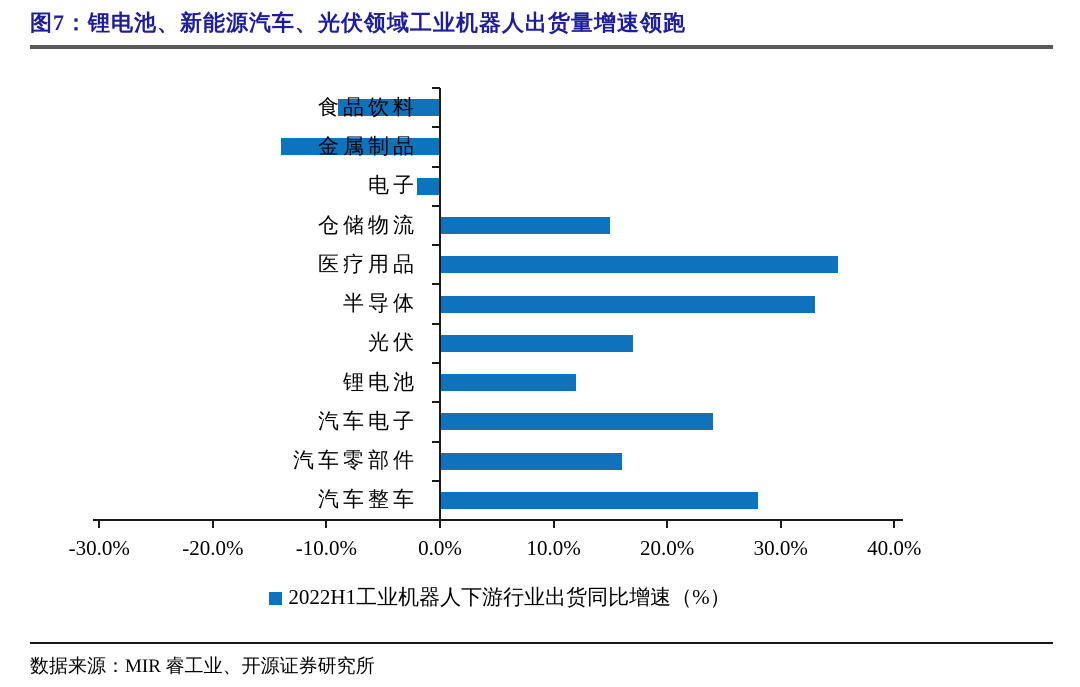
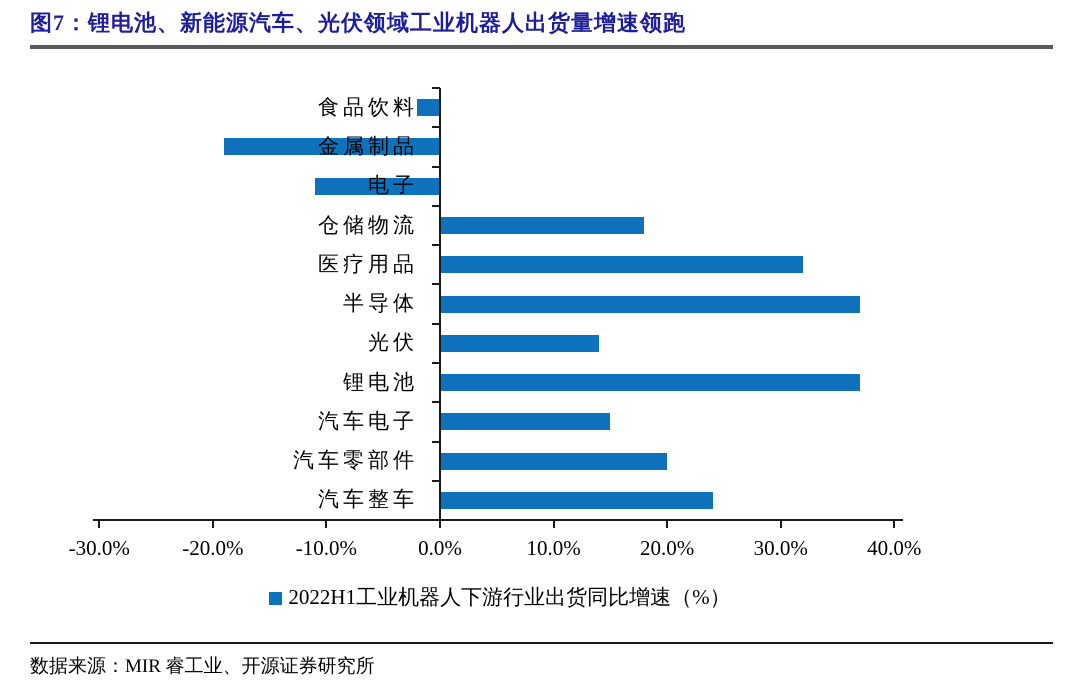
食品饮料: -9% -> -2%
金属制品: -14% -> -19%
电子: -2% -> -11%
仓储物流: 15% -> 18%
医疗用品: 35% -> 32%
半导体: 33% -> 37%
光伏: 17% -> 14%
锂电池: 12% -> 37%
汽车电子: 24% -> 15%
汽车零部件: 16% -> 20%
汽车整车: 28% -> 24%
